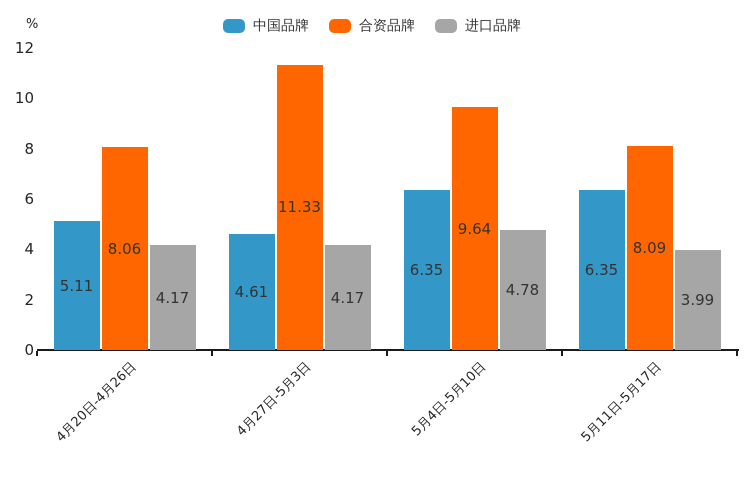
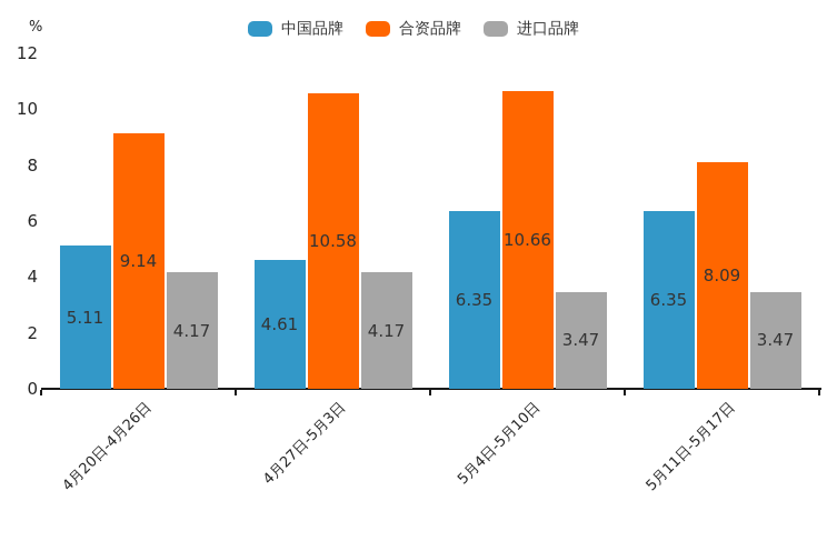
合资品牌/4月20日-4月26日: 8.06 -> 9.14
合资品牌/4月27日-5月3日: 11.33 -> 10.58
合资品牌/5月4日-5月10日: 9.64 -> 10.66
进口品牌/5月4日-5月10日: 4.78 -> 3.47
进口品牌/5月11日-5月17日: 3.99 -> 3.47
